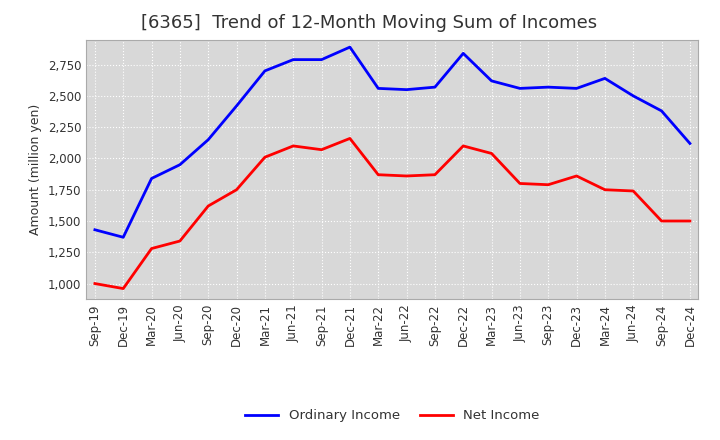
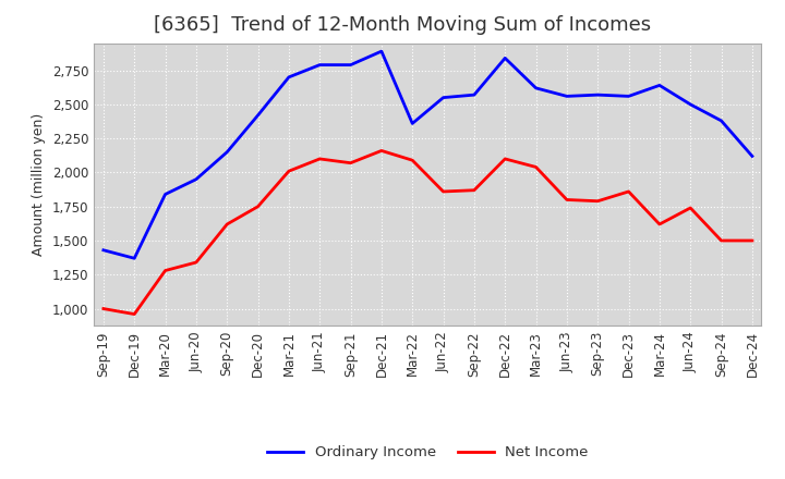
Ordinary Income/Mar-22: 2,560 -> 2,360
Net Income/Mar-22: 1,870 -> 2,090
Net Income/Mar-24: 1,750 -> 1,620
